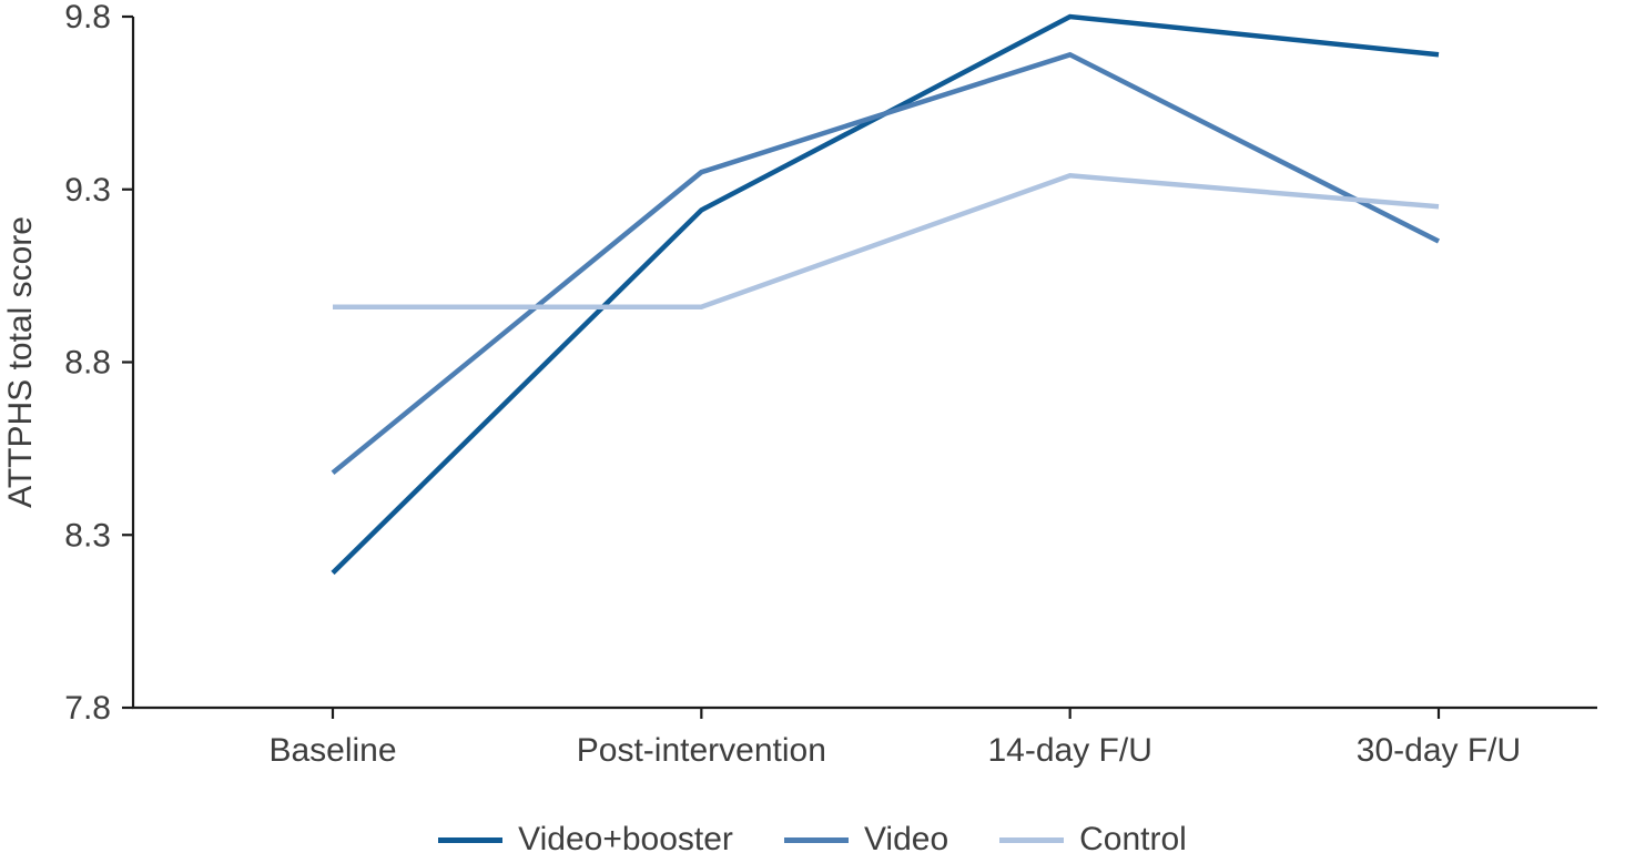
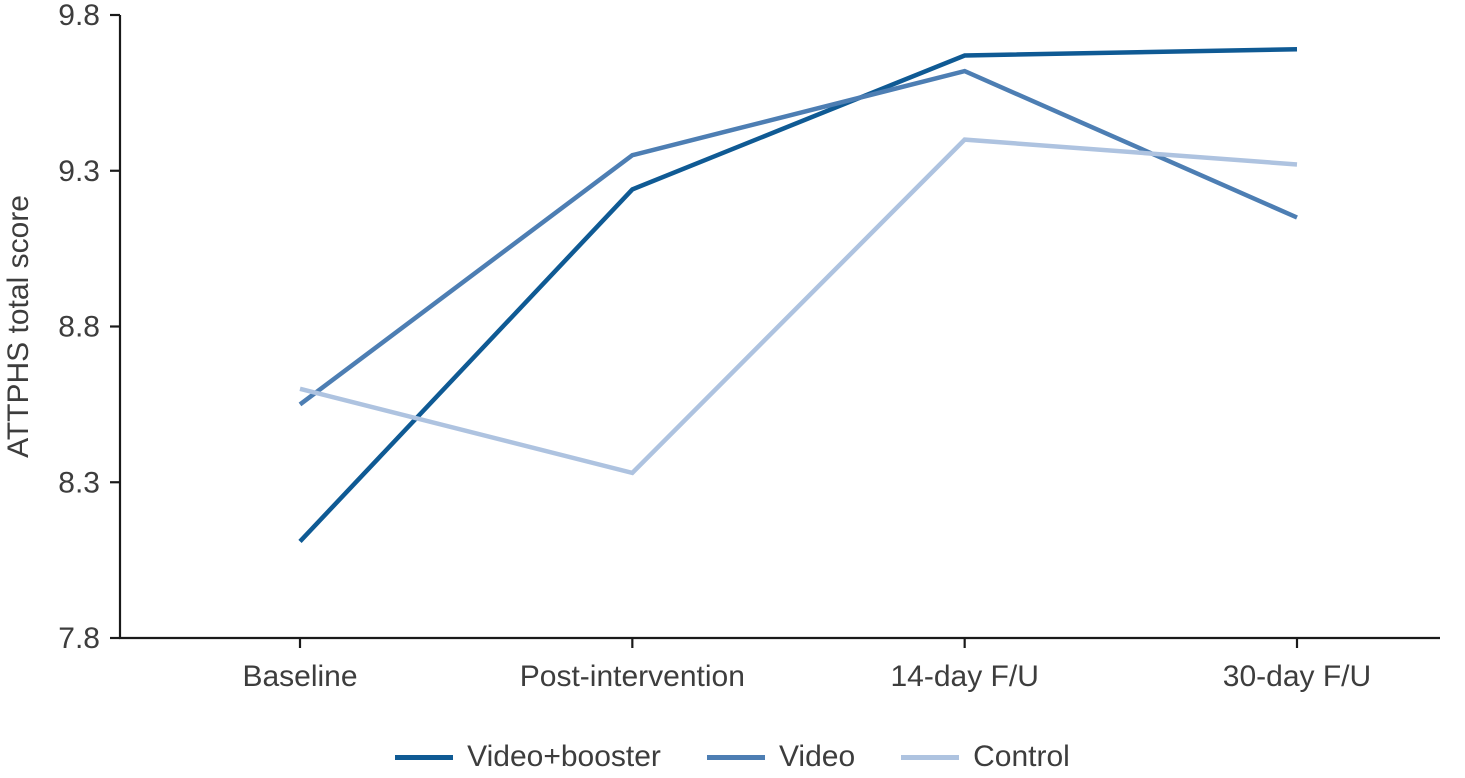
Video+booster/Baseline: 8.19 -> 8.11
Video/Baseline: 8.48 -> 8.55
Control/Baseline: 8.96 -> 8.60
Control/Post-intervention: 8.96 -> 8.33
Video+booster/14-day F/U: 9.80 -> 9.67
Video/14-day F/U: 9.69 -> 9.62
Control/14-day F/U: 9.34 -> 9.40
Control/30-day F/U: 9.25 -> 9.32
